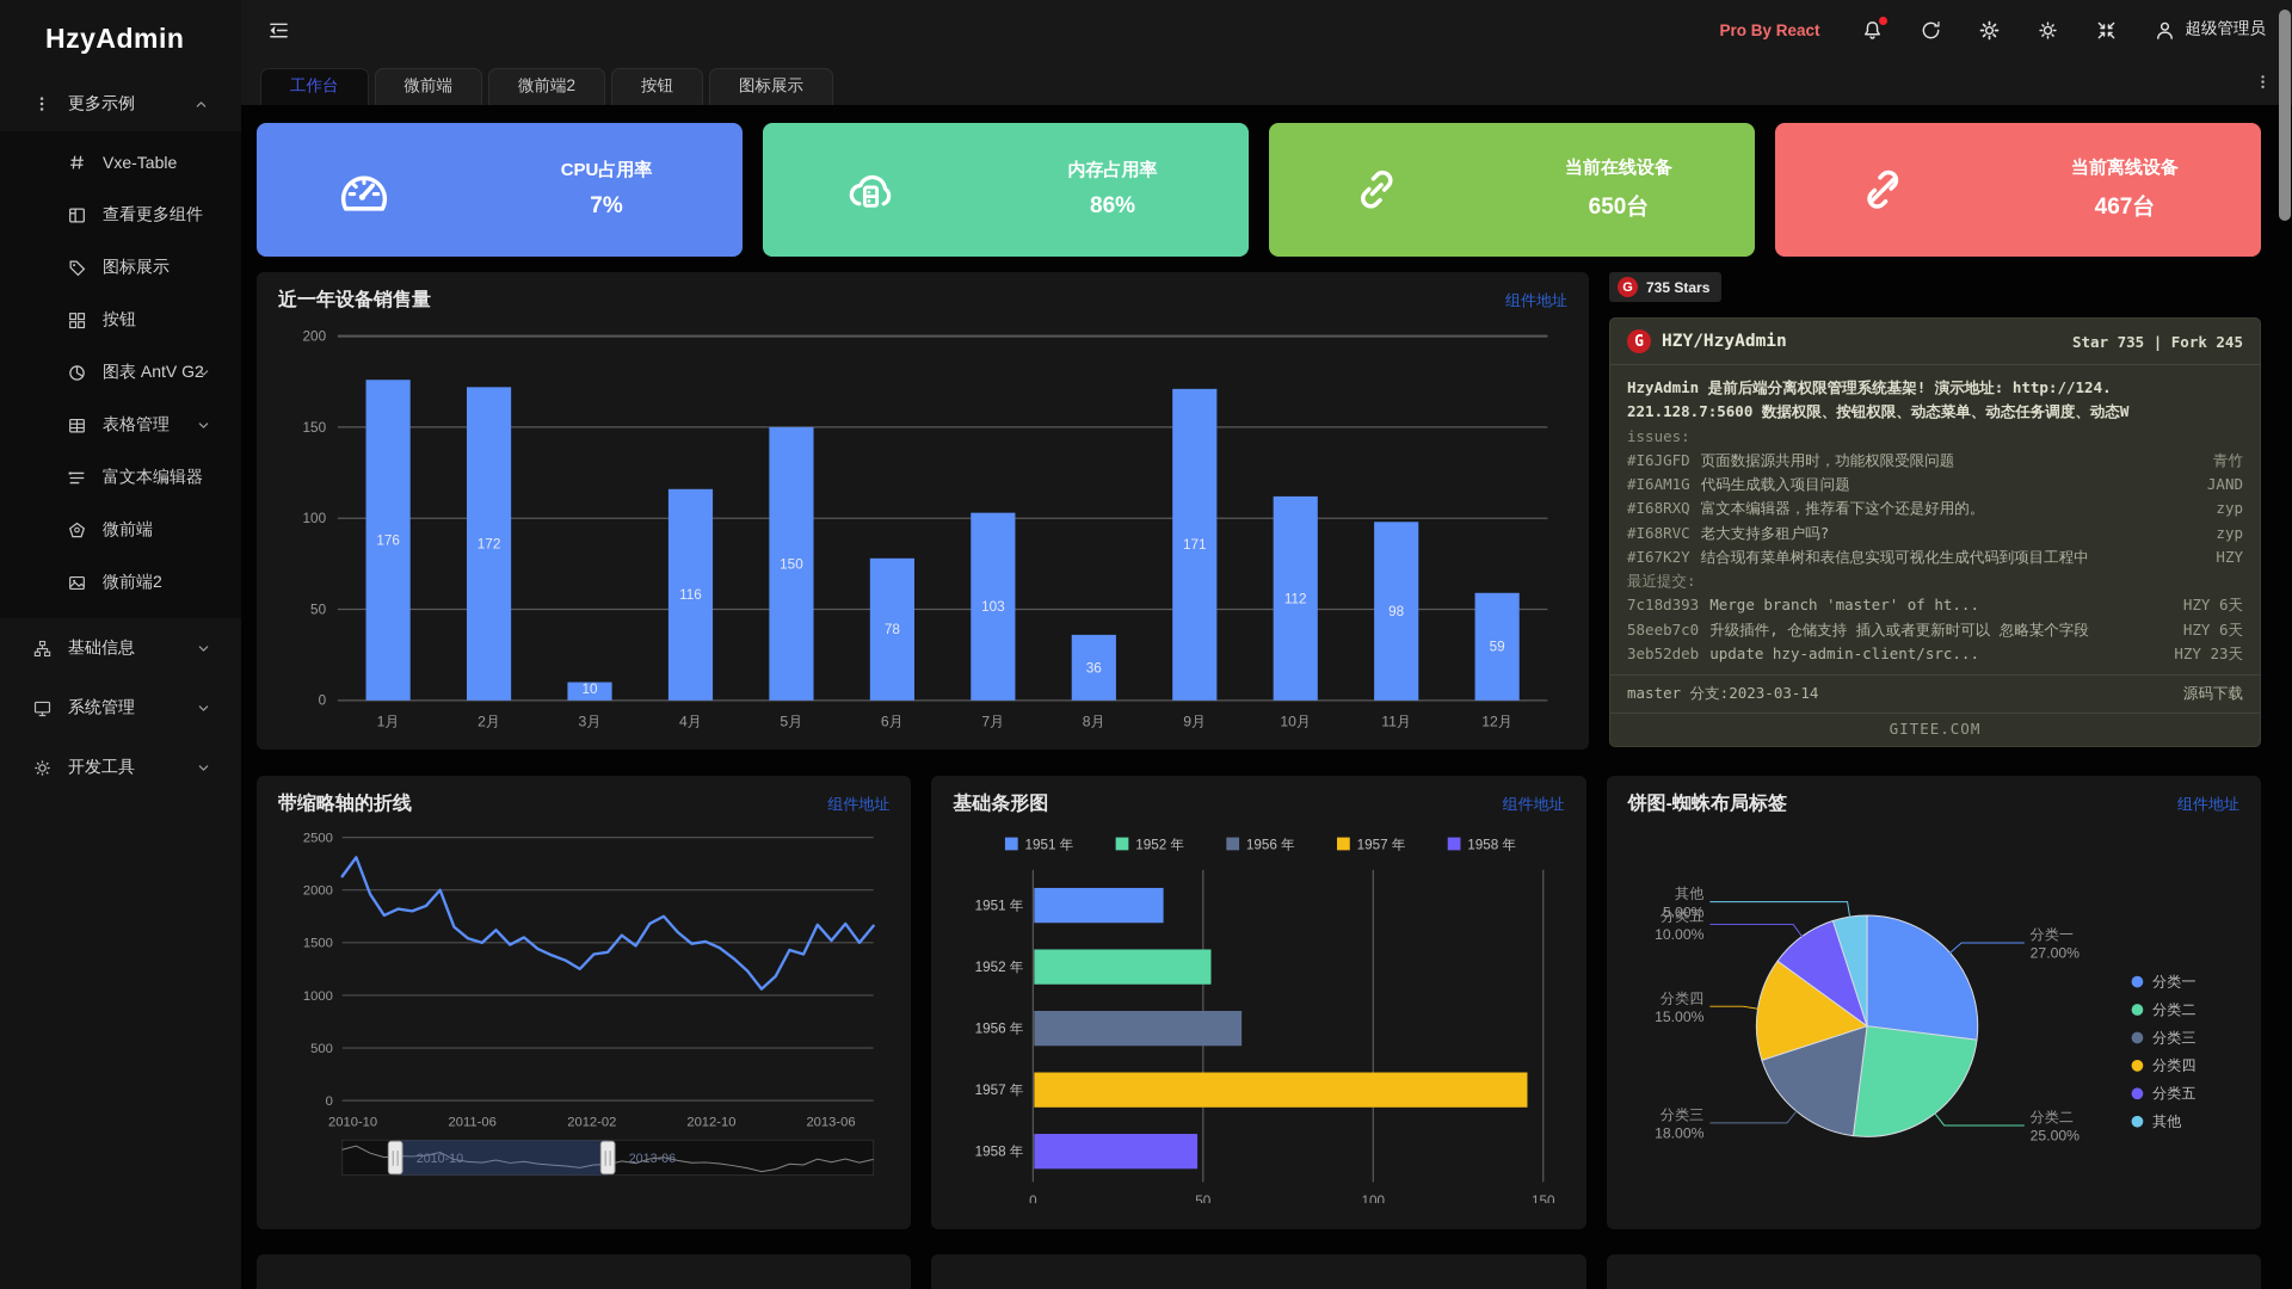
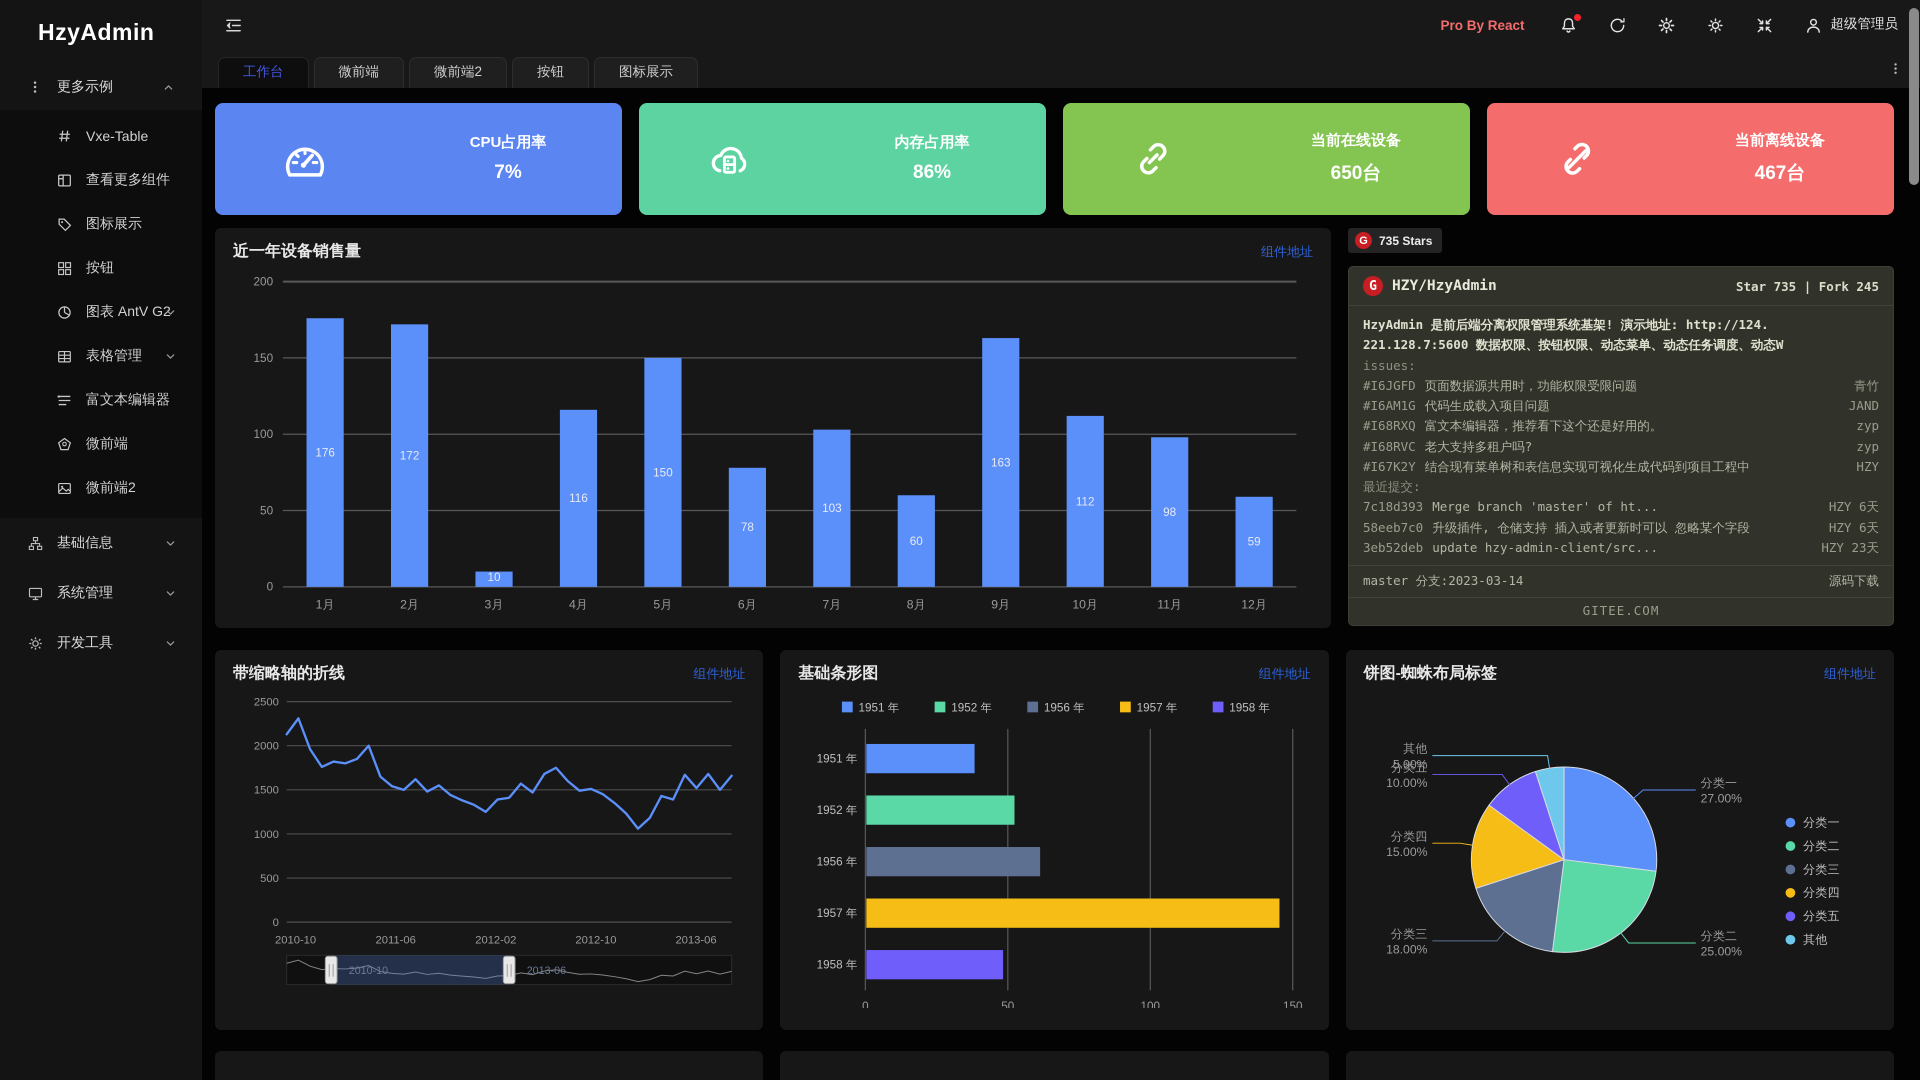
近一年设备销售量/8月: 36 -> 60
近一年设备销售量/9月: 171 -> 163
